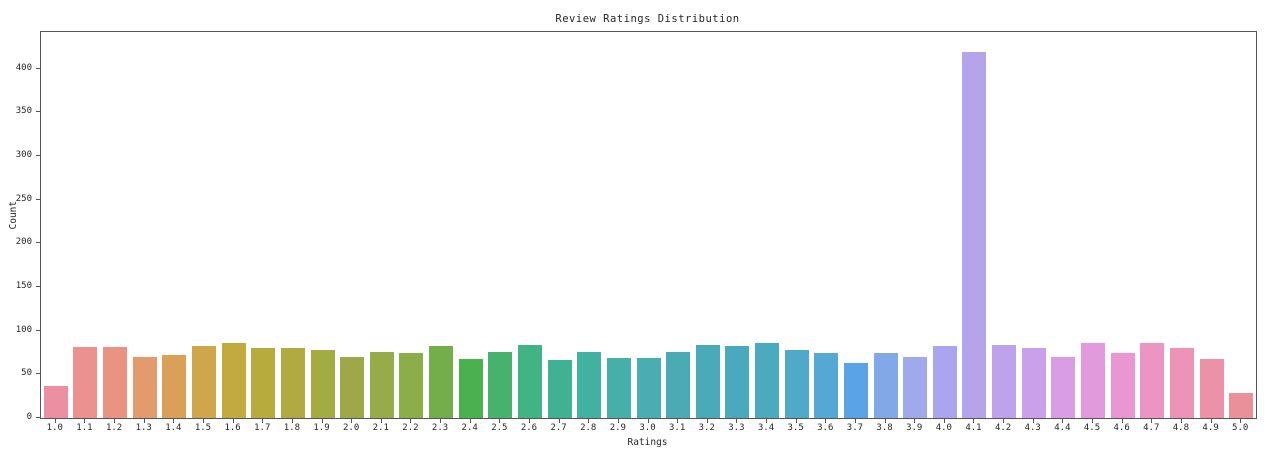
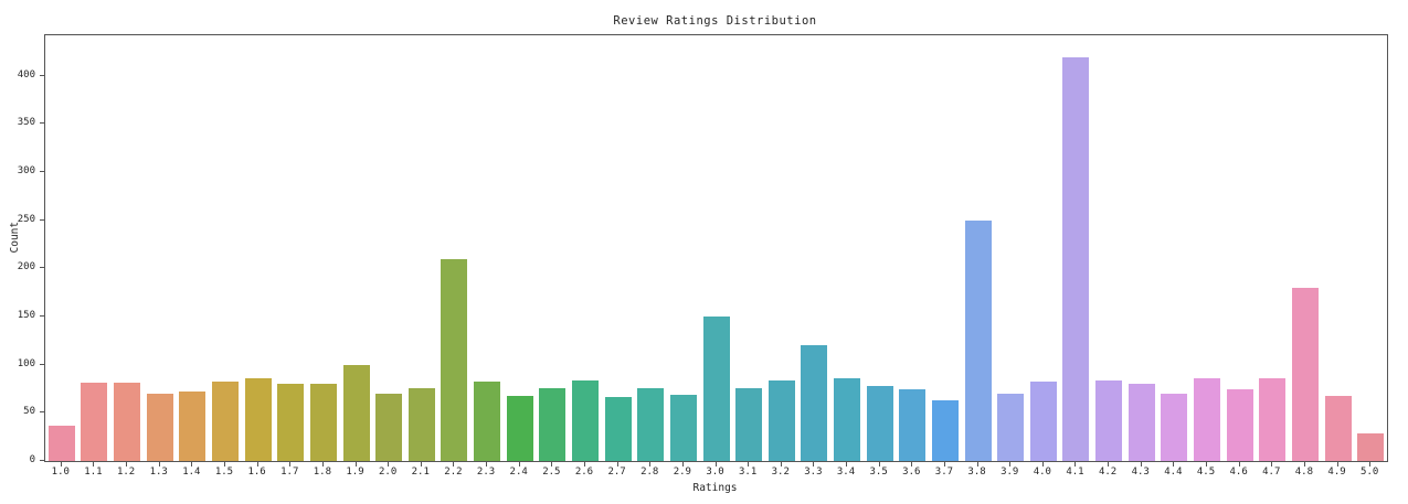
1.9: 80 -> 100
2.2: 70 -> 210
3.0: 70 -> 150
3.3: 80 -> 120
3.8: 80 -> 250
4.8: 80 -> 180
